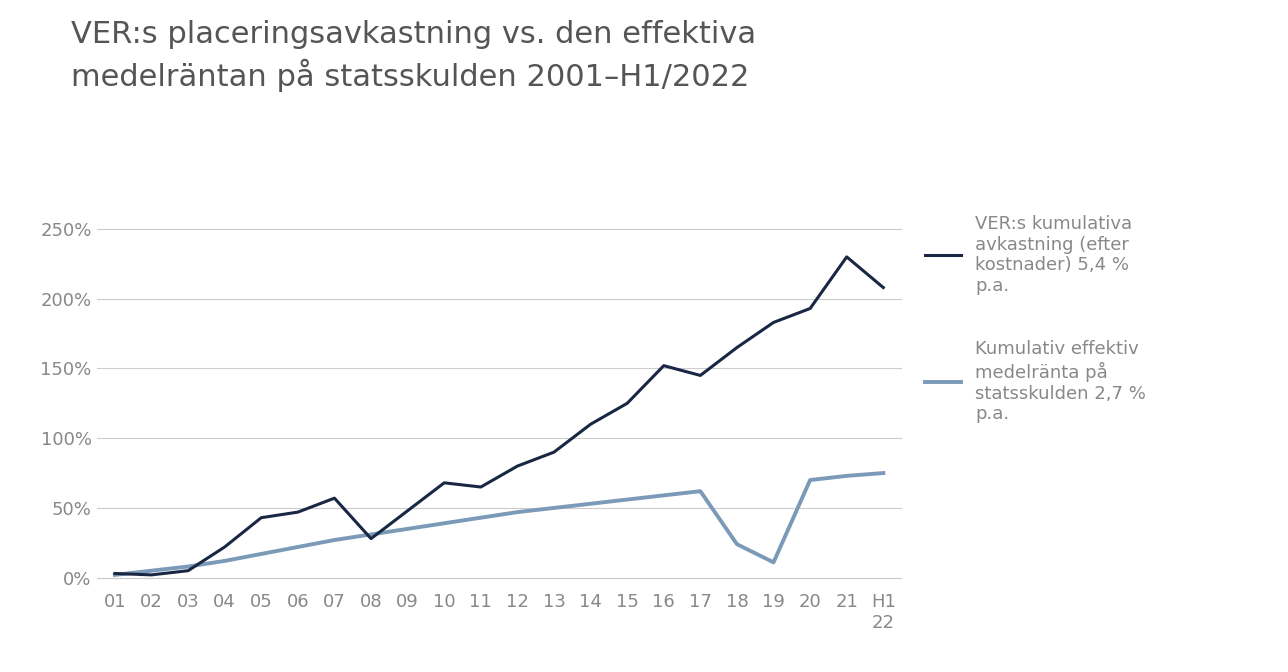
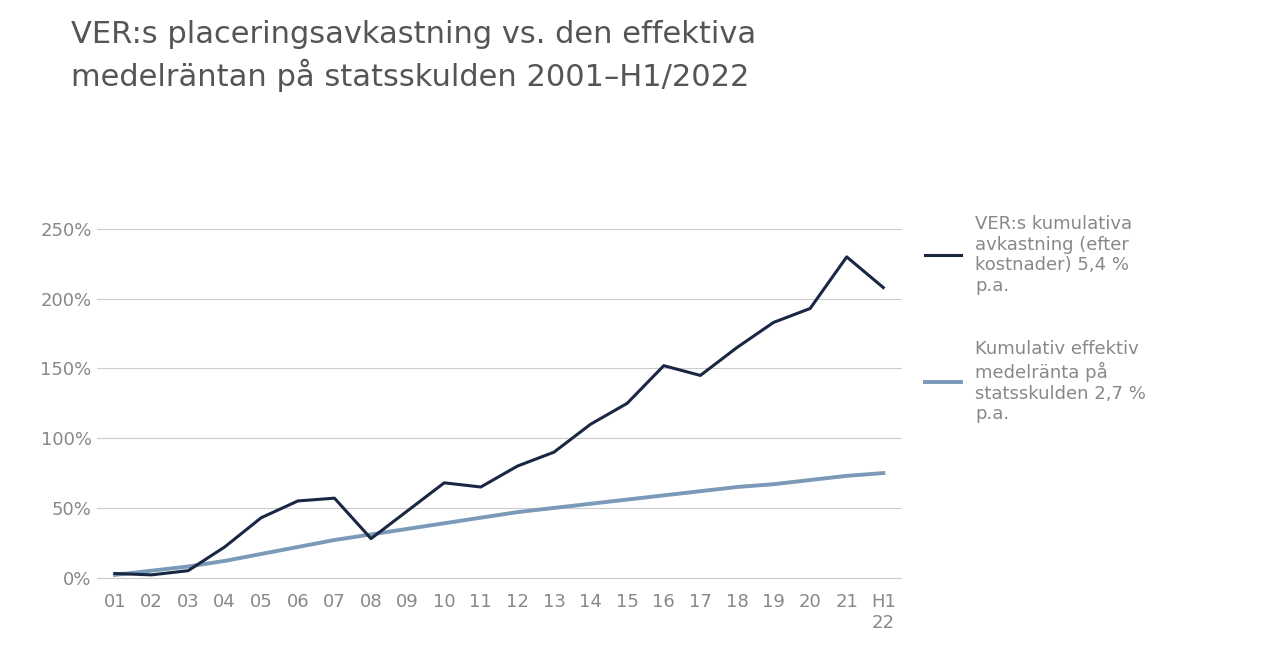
VER:s kumulativa avkastning (efter kostnader) 5,4 % p.a./06: 47% -> 55%
Kumulativ effektiv medelränta på statsskulden 2,7 % p.a./18: 24% -> 65%
Kumulativ effektiv medelränta på statsskulden 2,7 % p.a./19: 11% -> 67%
